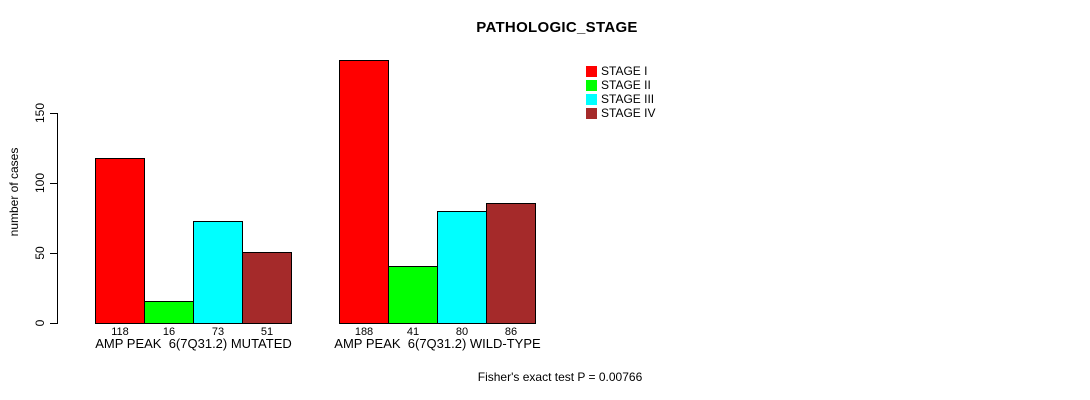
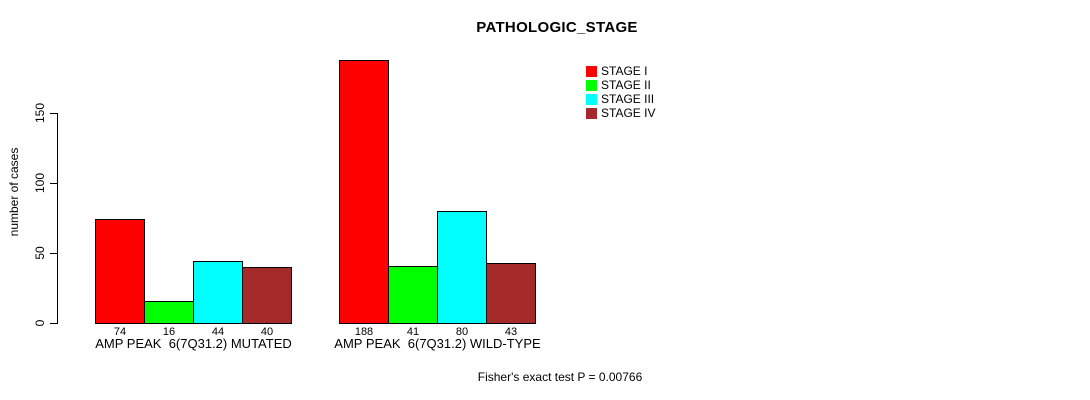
STAGE I/AMP PEAK 6(7Q31.2) MUTATED: 118 -> 74
STAGE III/AMP PEAK 6(7Q31.2) MUTATED: 73 -> 44
STAGE IV/AMP PEAK 6(7Q31.2) MUTATED: 51 -> 40
STAGE IV/AMP PEAK 6(7Q31.2) WILD-TYPE: 86 -> 43
